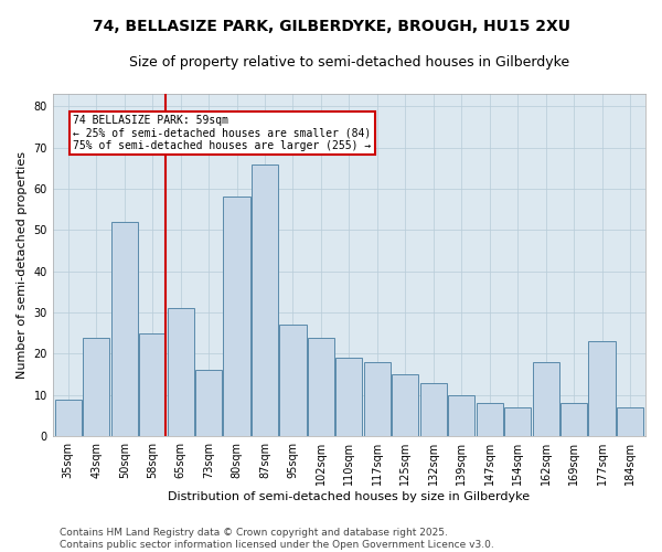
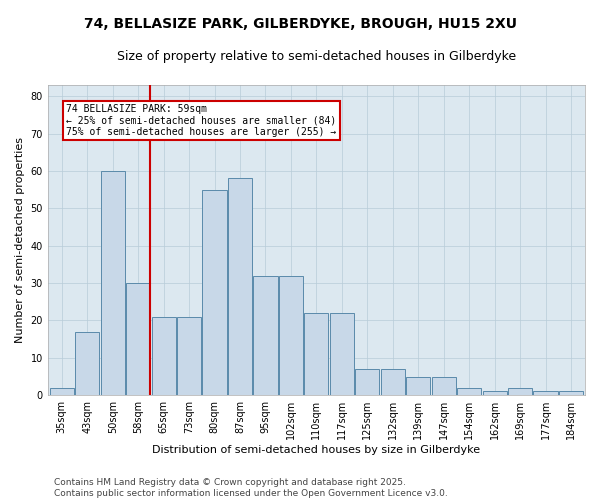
35sqm: 9 -> 2
43sqm: 24 -> 17
50sqm: 52 -> 60
58sqm: 25 -> 30
65sqm: 31 -> 21
73sqm: 16 -> 21
80sqm: 58 -> 55
87sqm: 66 -> 58
95sqm: 27 -> 32
102sqm: 24 -> 32
110sqm: 19 -> 22
117sqm: 18 -> 22
125sqm: 15 -> 7
132sqm: 13 -> 7
139sqm: 10 -> 5
147sqm: 8 -> 5
154sqm: 7 -> 2
162sqm: 18 -> 1
169sqm: 8 -> 2
177sqm: 23 -> 1
184sqm: 7 -> 1
